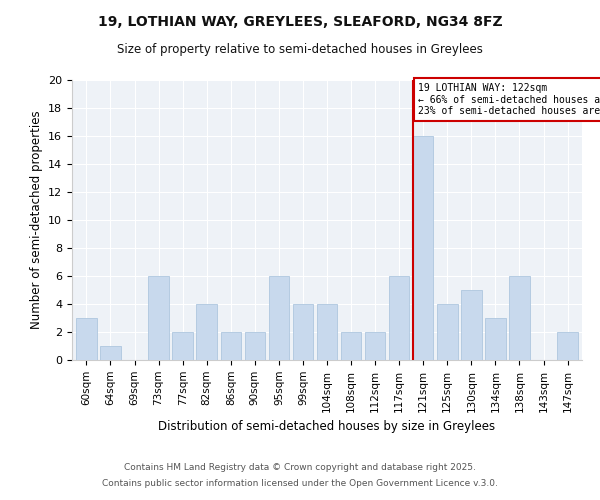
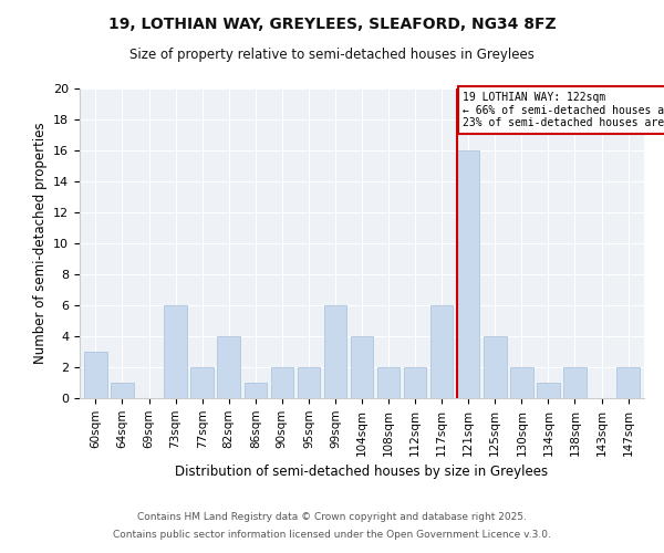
86sqm: 2 -> 1
95sqm: 6 -> 2
99sqm: 4 -> 6
130sqm: 5 -> 2
134sqm: 3 -> 1
138sqm: 6 -> 2
